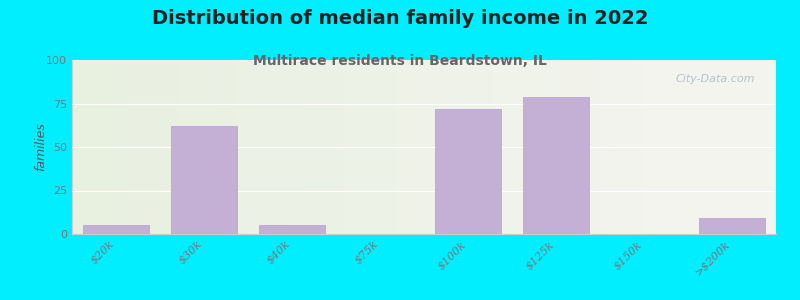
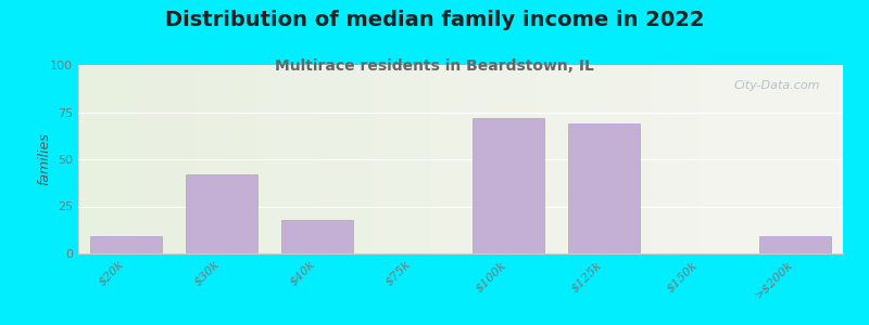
$20k: 5 -> 9
$30k: 62 -> 42
$40k: 5 -> 18
$125k: 79 -> 69
